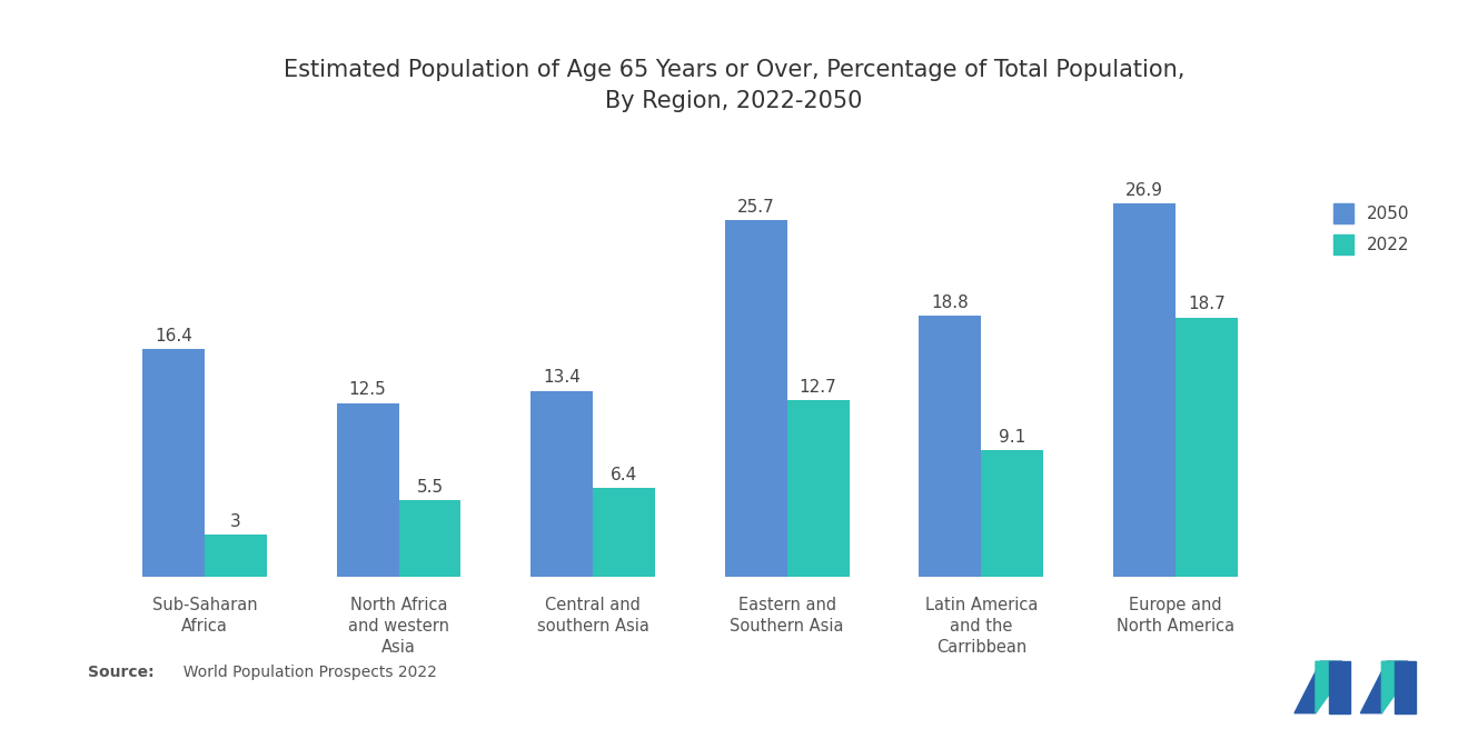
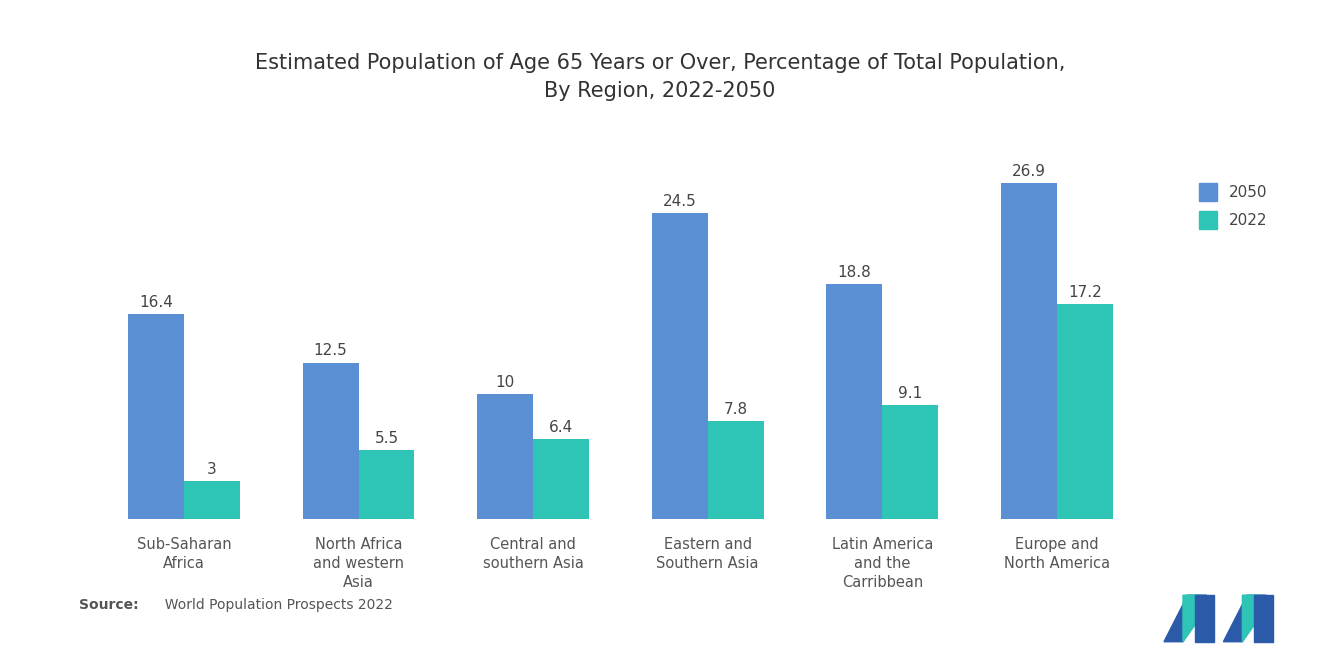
2050/Central and southern Asia: 13.4 -> 10
2050/Eastern and Southern Asia: 25.7 -> 24.5
2022/Eastern and Southern Asia: 12.7 -> 7.8
2022/Europe and North America: 18.7 -> 17.2
